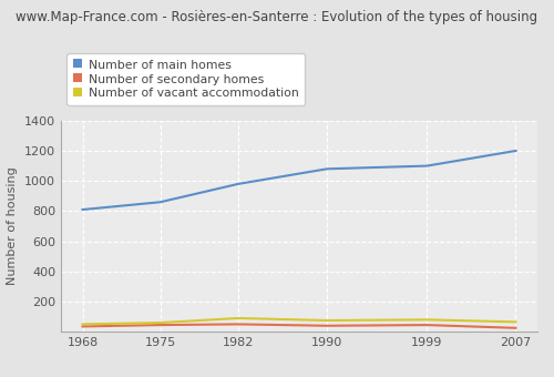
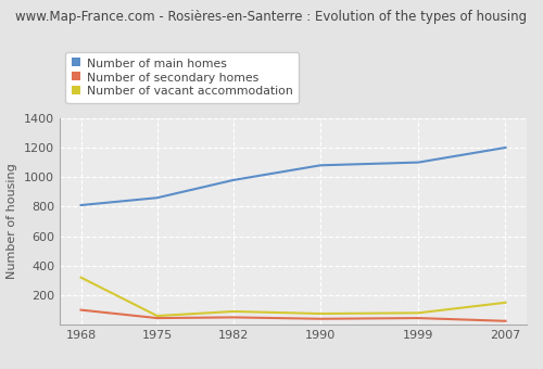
Number of secondary homes/1968: 40 -> 100
Number of vacant accommodation/1968: 50 -> 320
Number of vacant accommodation/2007: 60 -> 150
